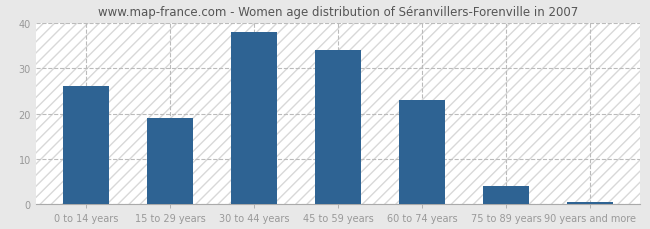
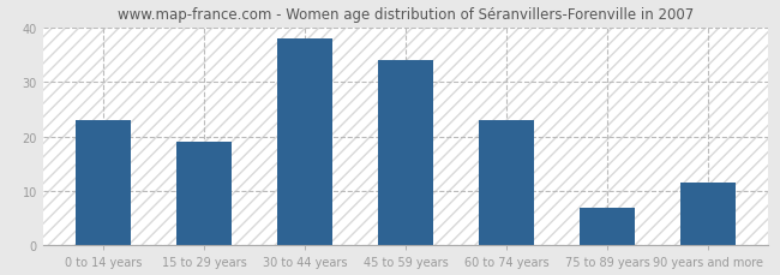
0 to 14 years: 26.0 -> 23.0
75 to 89 years: 4.0 -> 7.0
90 years and more: 0.5 -> 11.5
